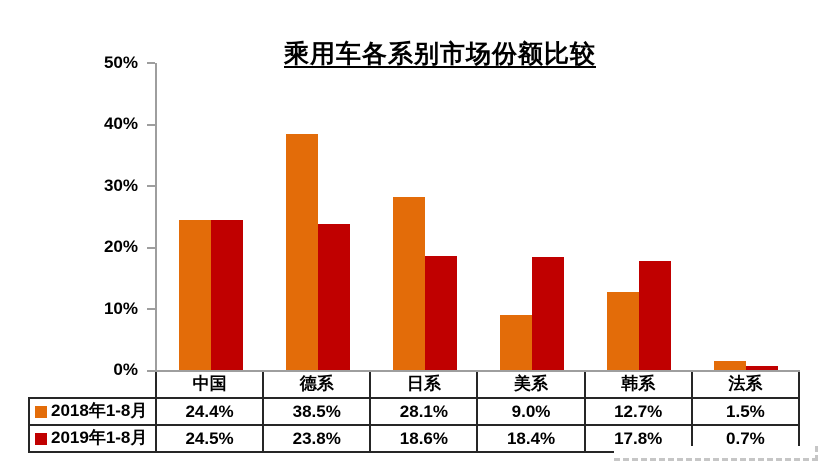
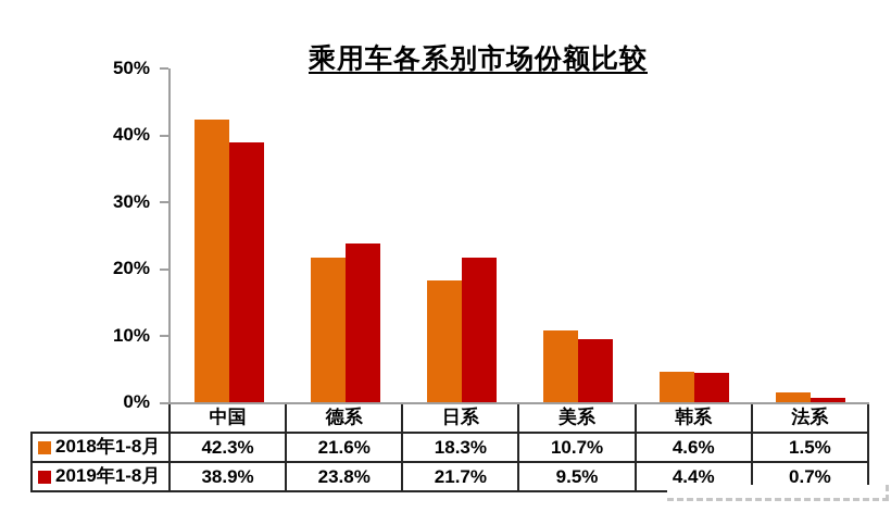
2018年1-8月/中国: 24.4% -> 42.3%
2019年1-8月/中国: 24.5% -> 38.9%
2018年1-8月/德系: 38.5% -> 21.6%
2018年1-8月/日系: 28.1% -> 18.3%
2019年1-8月/日系: 18.6% -> 21.7%
2018年1-8月/美系: 9.0% -> 10.7%
2019年1-8月/美系: 18.4% -> 9.5%
2018年1-8月/韩系: 12.7% -> 4.6%
2019年1-8月/韩系: 17.8% -> 4.4%
